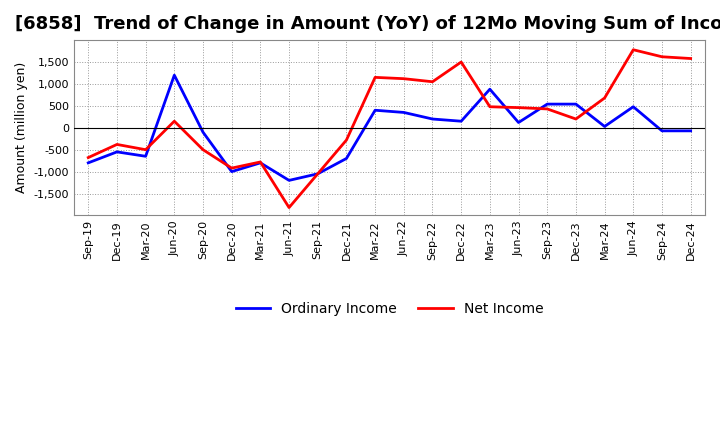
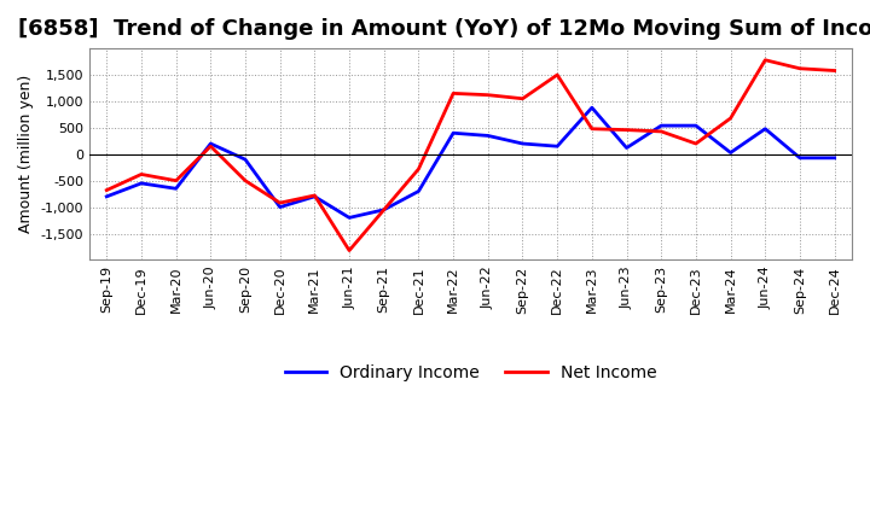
Ordinary Income/Jun-20: 1,200 -> 200
